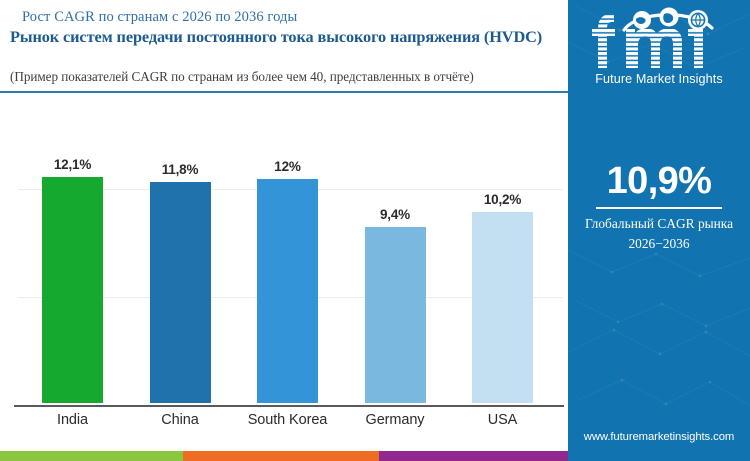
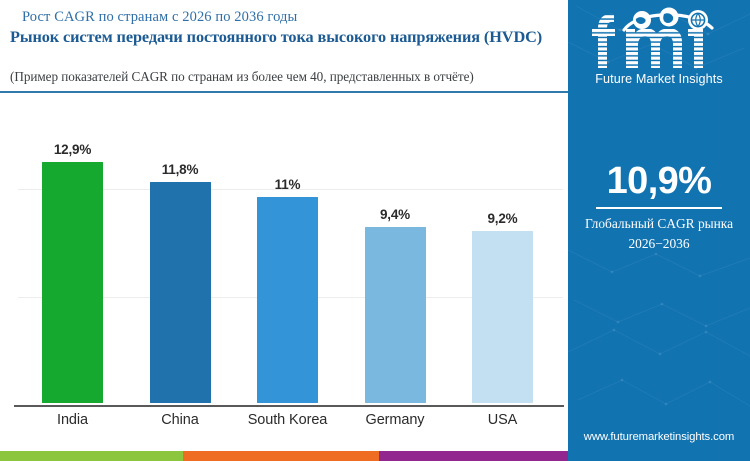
India: 12,1% -> 12,9%
South Korea: 12% -> 11%
USA: 10,2% -> 9,2%
